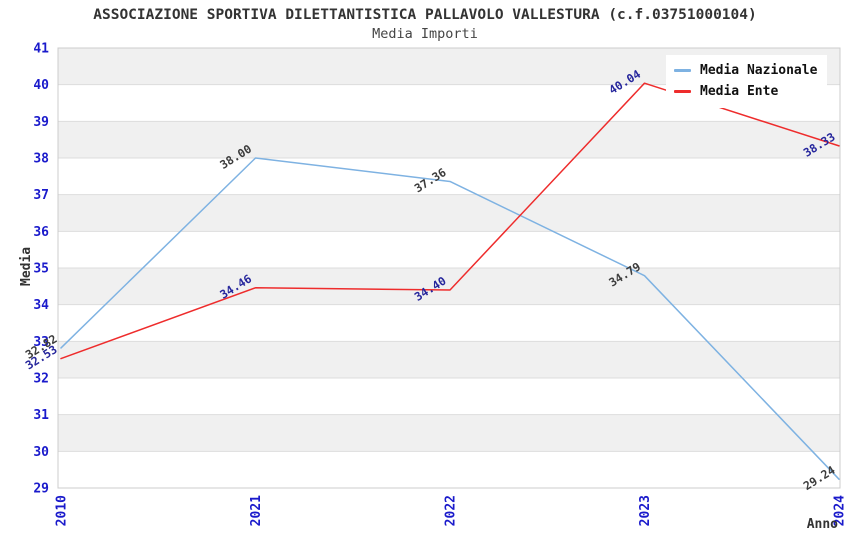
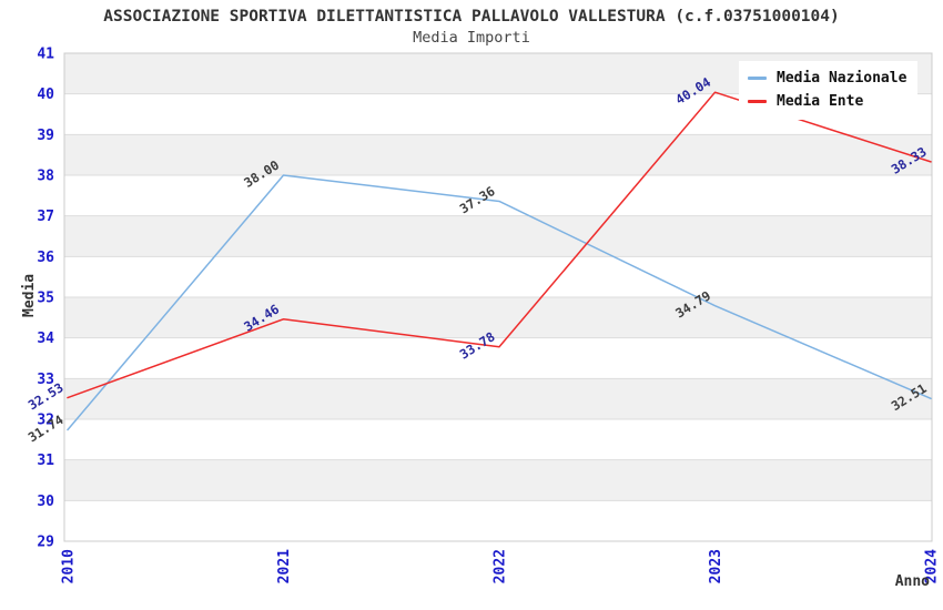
Media Nazionale/2010: 32.82 -> 31.74
Media Ente/2022: 34.40 -> 33.78
Media Nazionale/2024: 29.24 -> 32.51
